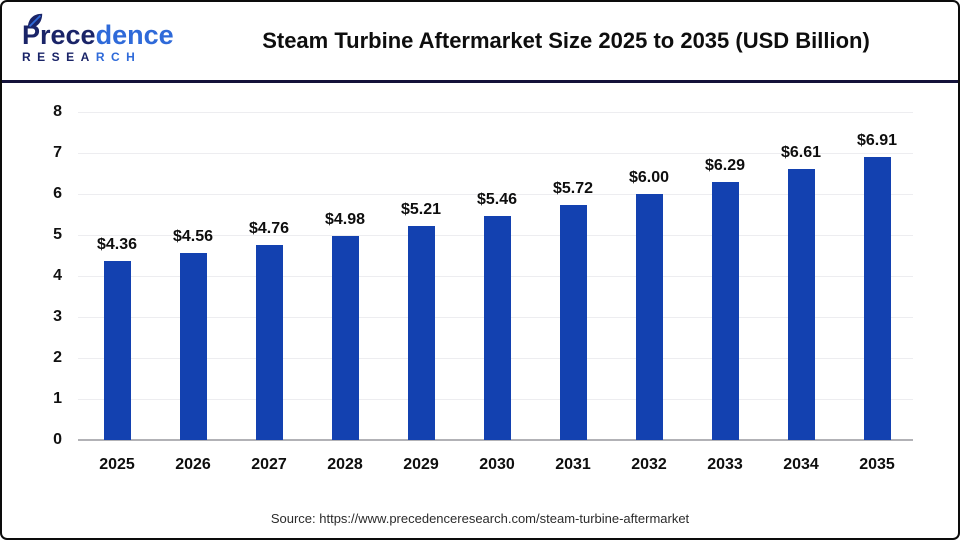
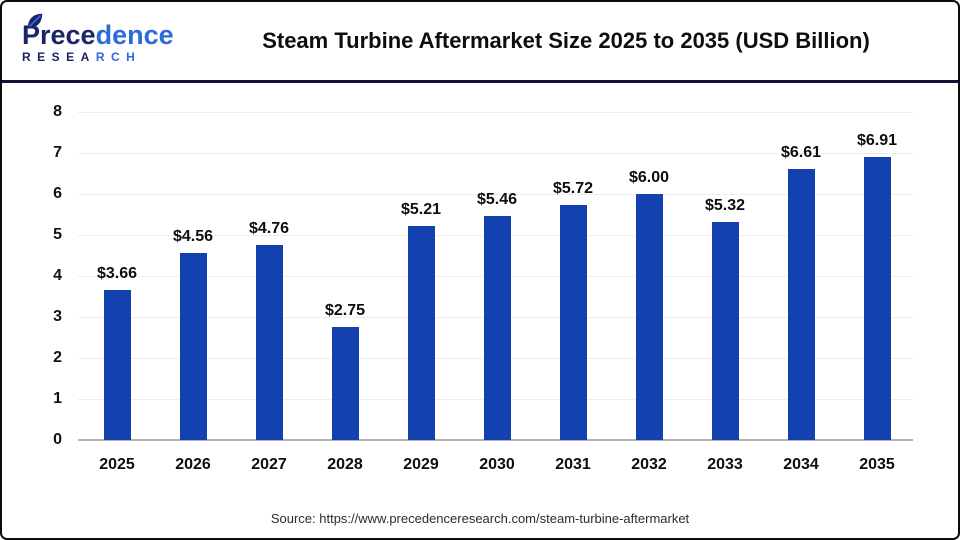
2025: $4.36 -> $3.66
2028: $4.98 -> $2.75
2033: $6.29 -> $5.32
